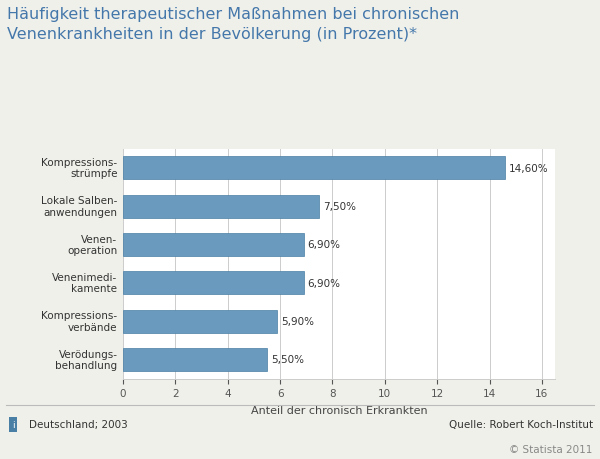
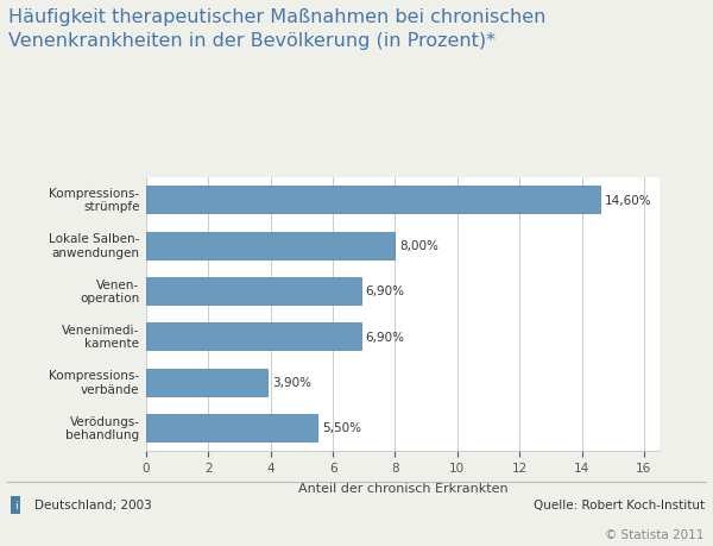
Lokale Salben- anwendungen: 7,50% -> 8,00%
Kompressions- verbände: 5,90% -> 3,90%
